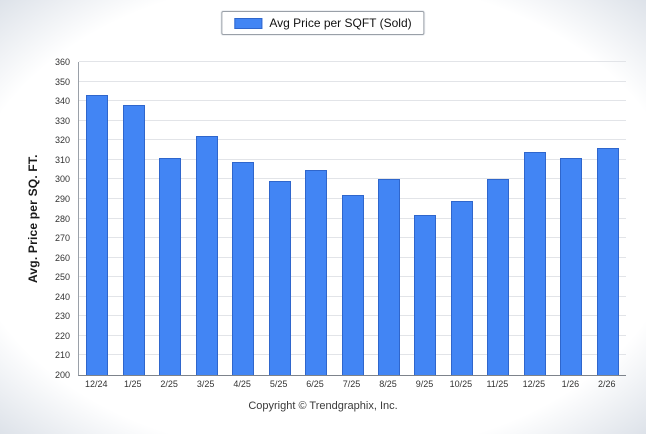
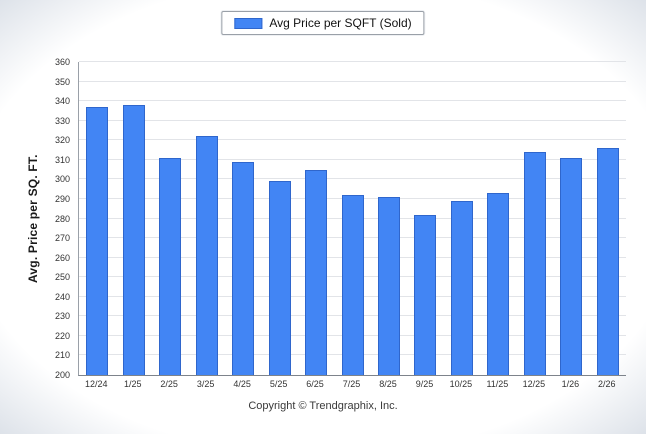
12/24: 343 -> 337
8/25: 300 -> 291
11/25: 300 -> 293
